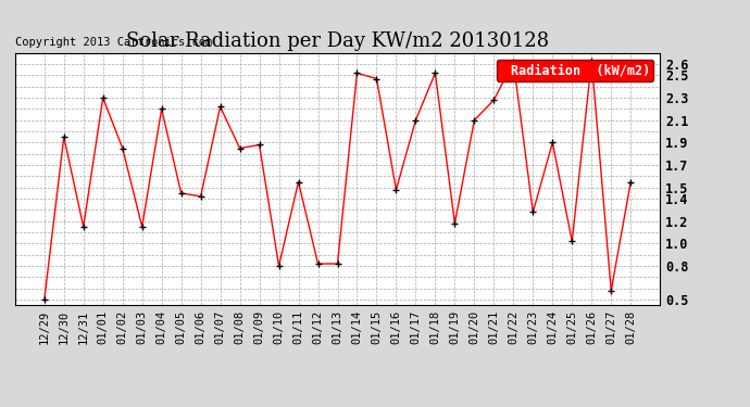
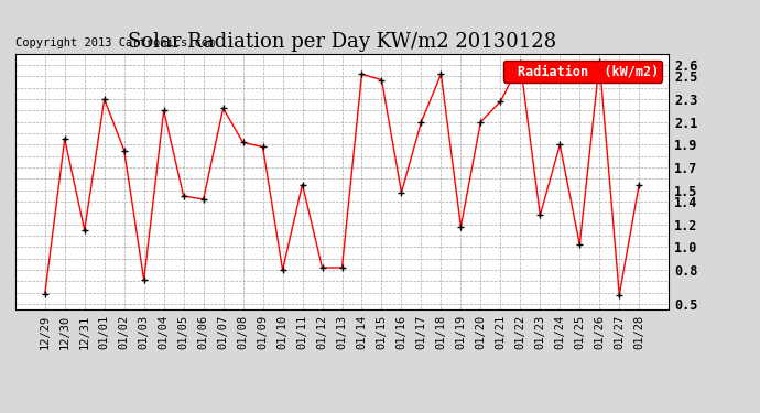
12/29: 0.50 -> 0.59
01/03: 1.15 -> 0.71
01/08: 1.85 -> 1.92
